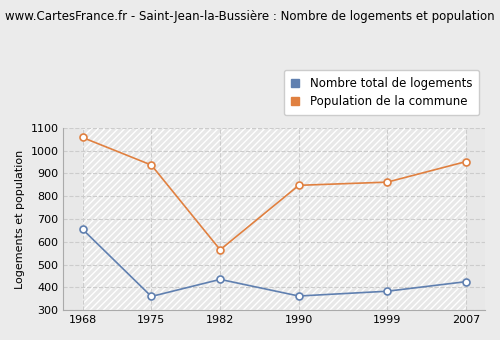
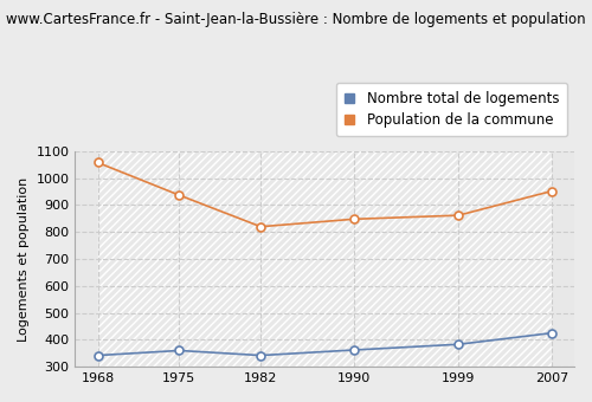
Nombre total de logements/1968: 655 -> 342
Nombre total de logements/1982: 435 -> 342
Population de la commune/1982: 565 -> 820
